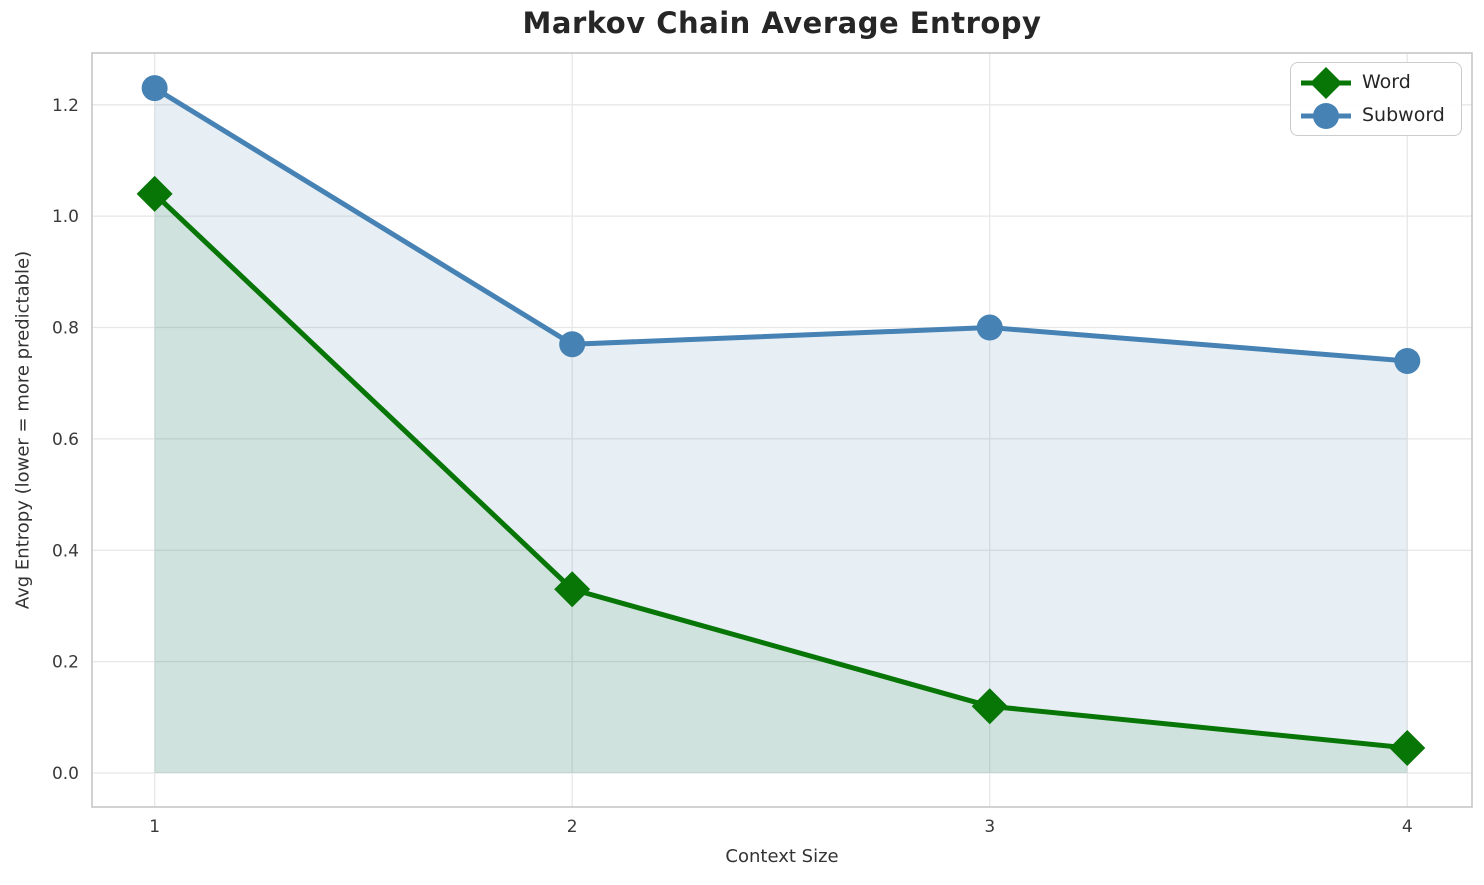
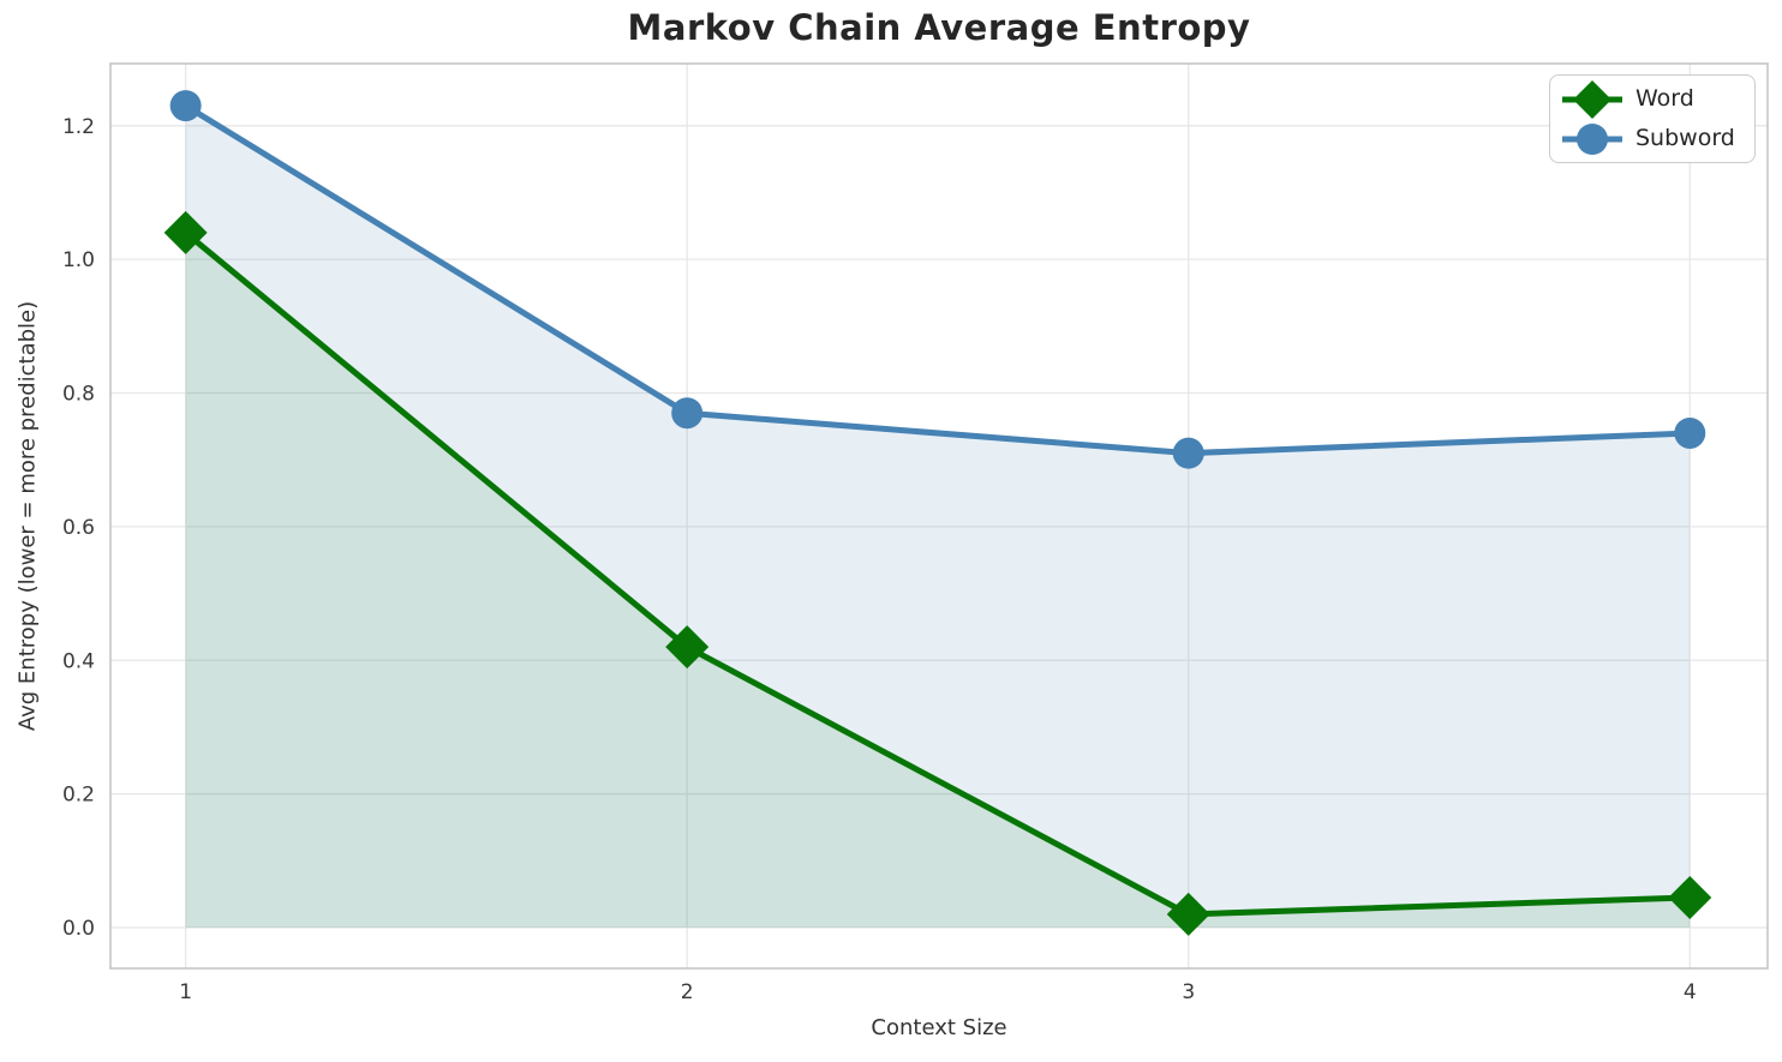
Word/2: 0.33 -> 0.42
Word/3: 0.12 -> 0.02
Subword/3: 0.80 -> 0.71
